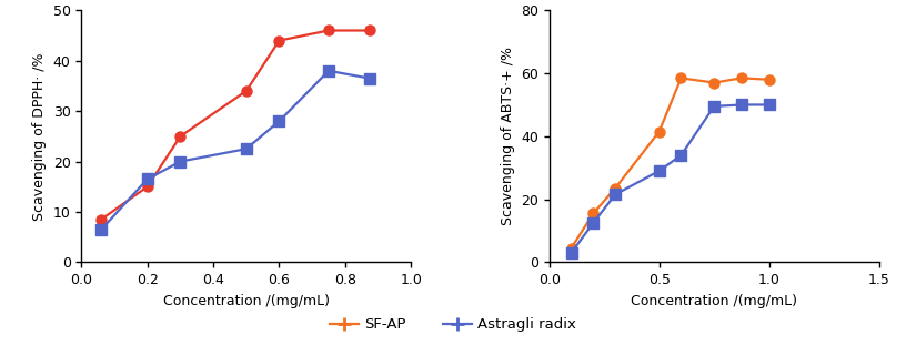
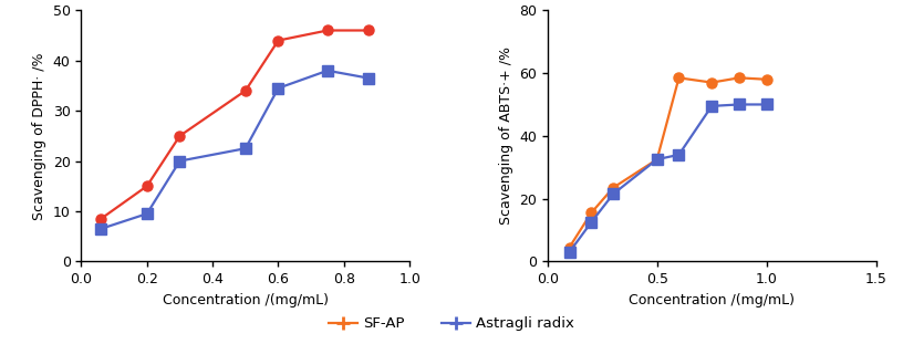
Astragli radix/0.2: 16.5 -> 9.5
Astragli radix/0.6: 28.0 -> 34.5
SF-AP/0.5: 41.5 -> 32.5
Astragli radix/0.5: 29.0 -> 32.5
